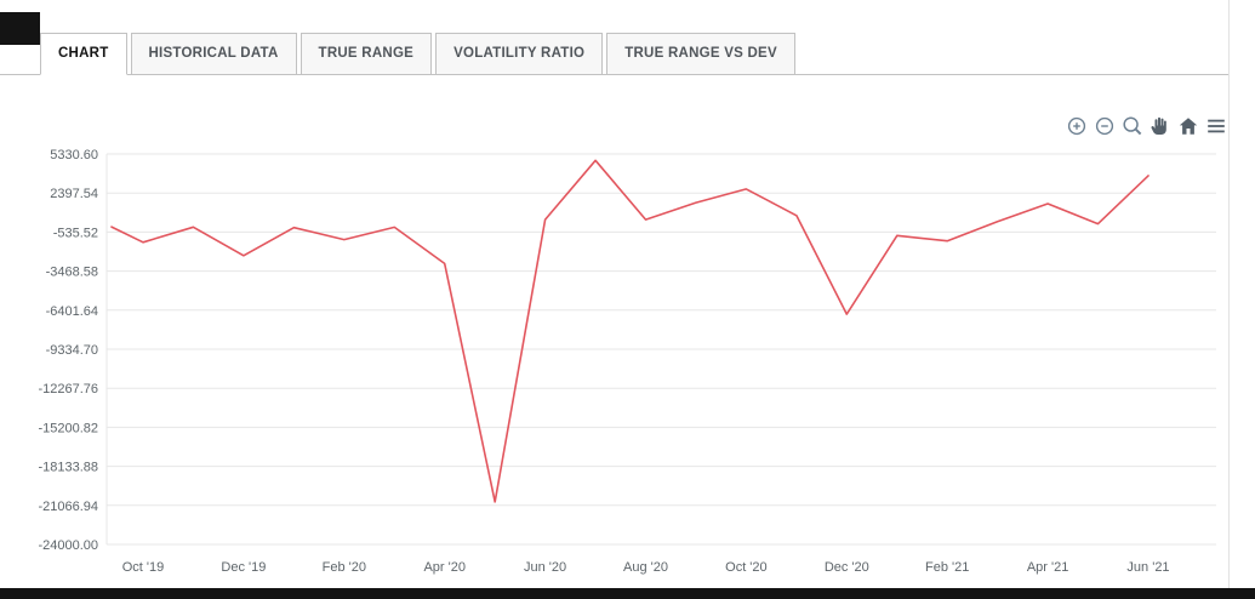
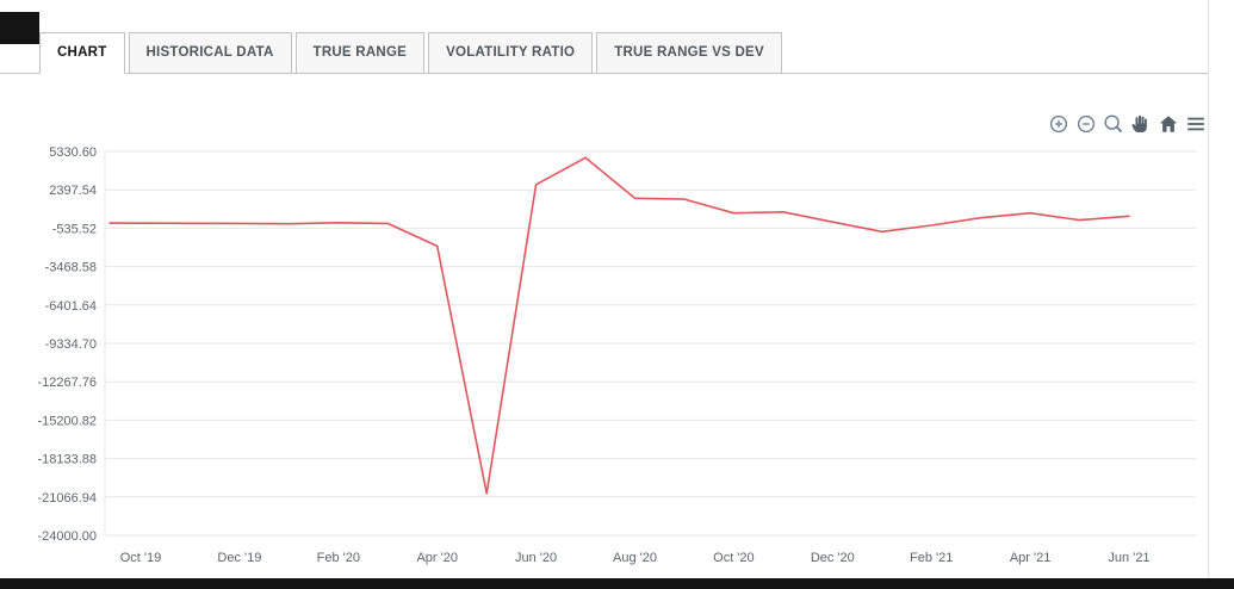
Oct '19: -1300 -> -200
Dec '19: -2300 -> -200
Feb '20: -1100 -> -100
Apr '20: -2900 -> -1900
Jun '20: 400 -> 2800
Aug '20: 400 -> 1800
Oct '20: 2700 -> 600
Dec '20: -6700 -> -100
Feb '21: -1200 -> -300
Apr '21: 1600 -> 600
Jun '21: 3700 -> 400
